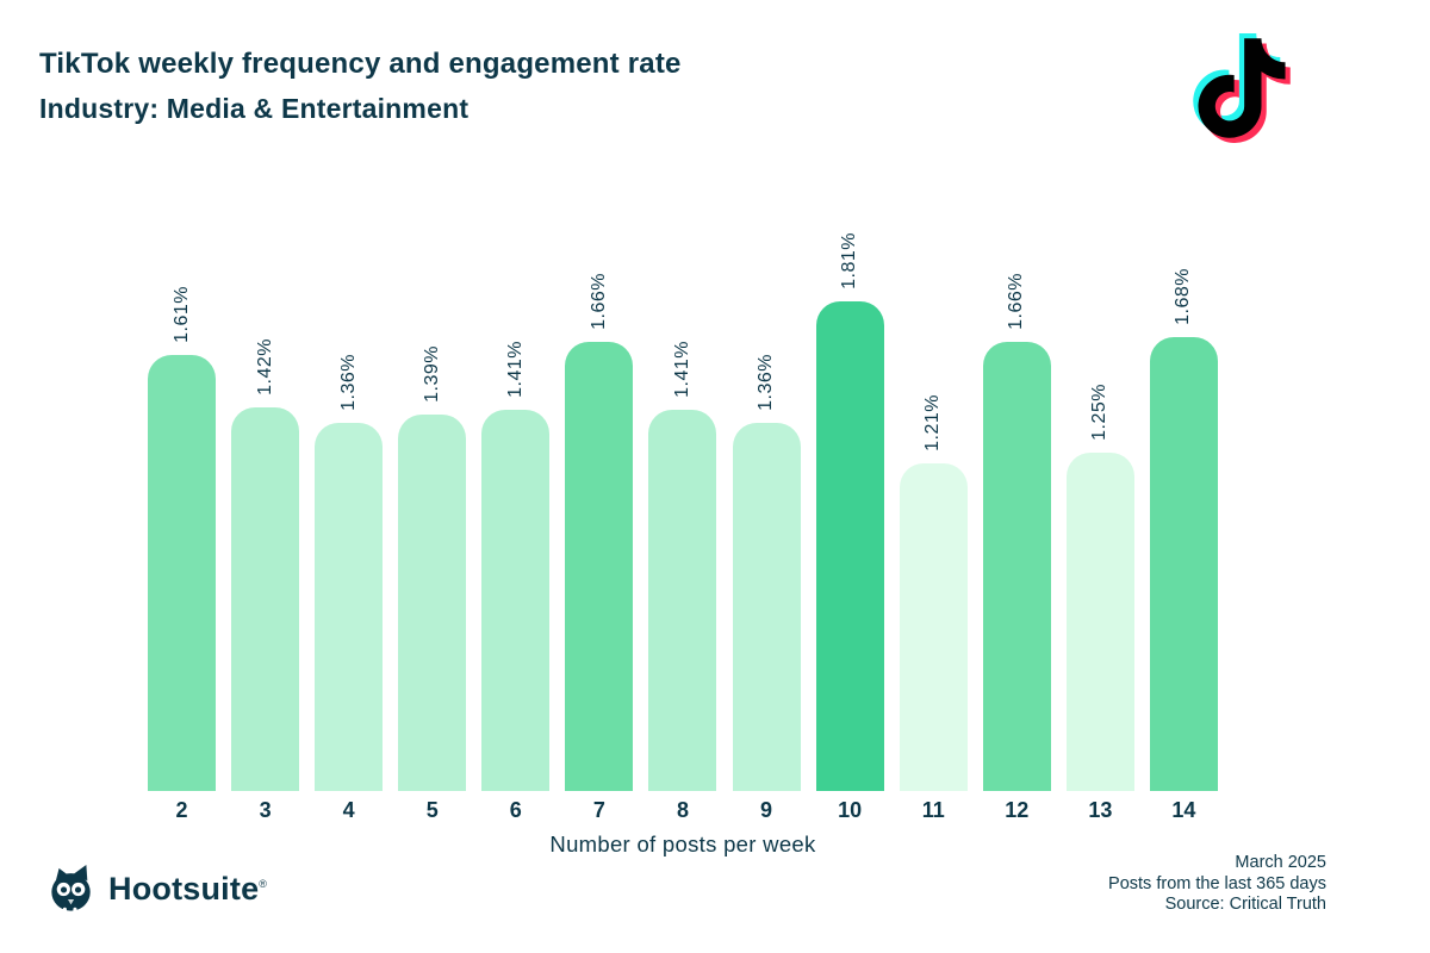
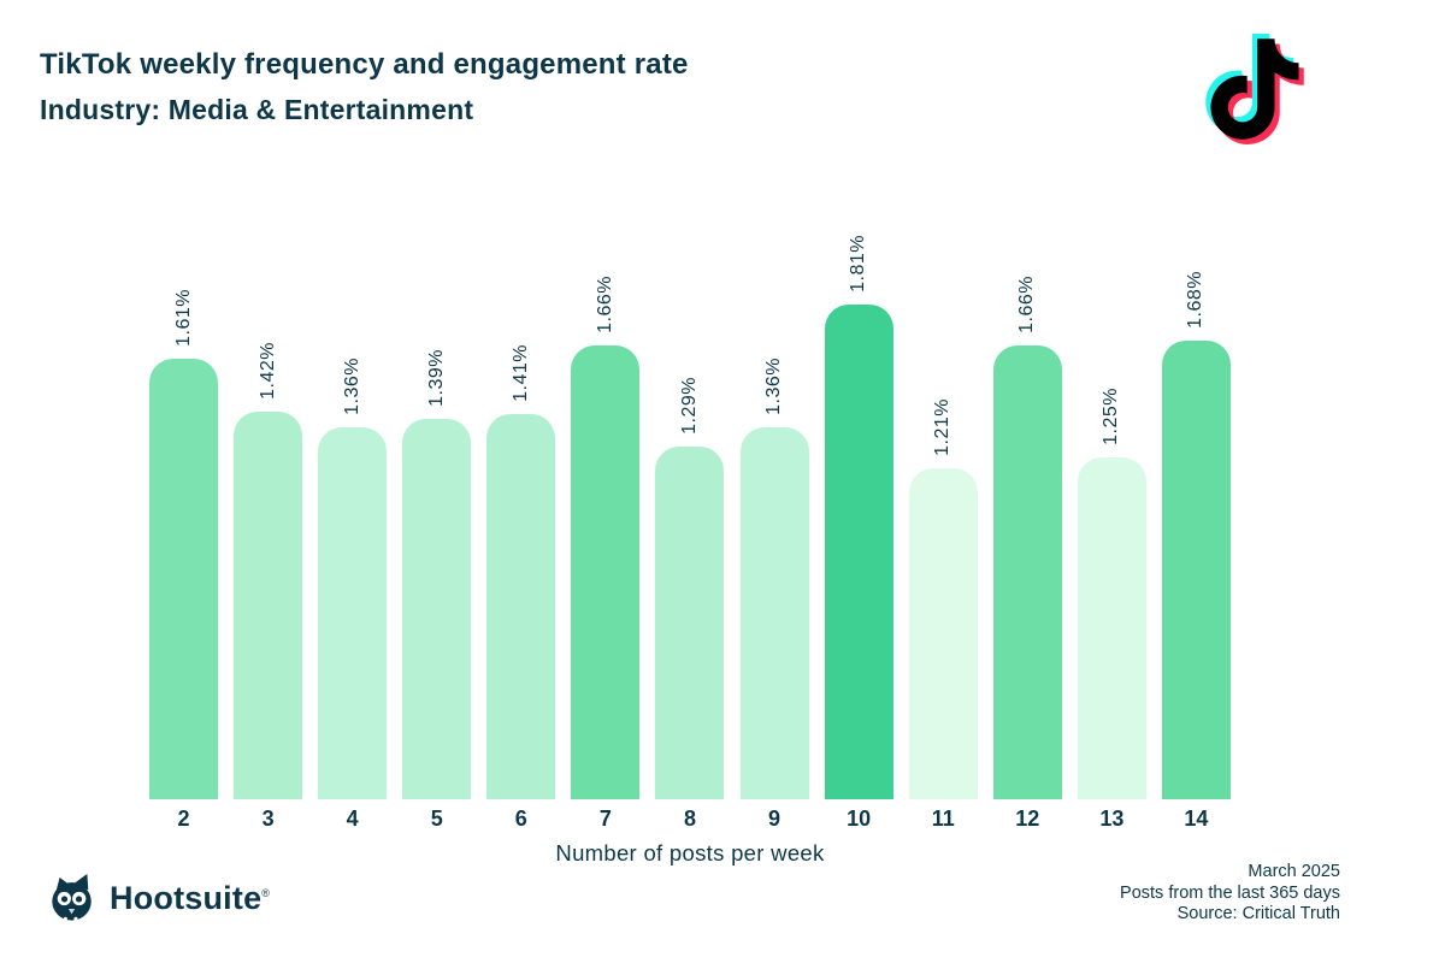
8: 1.41% -> 1.29%
